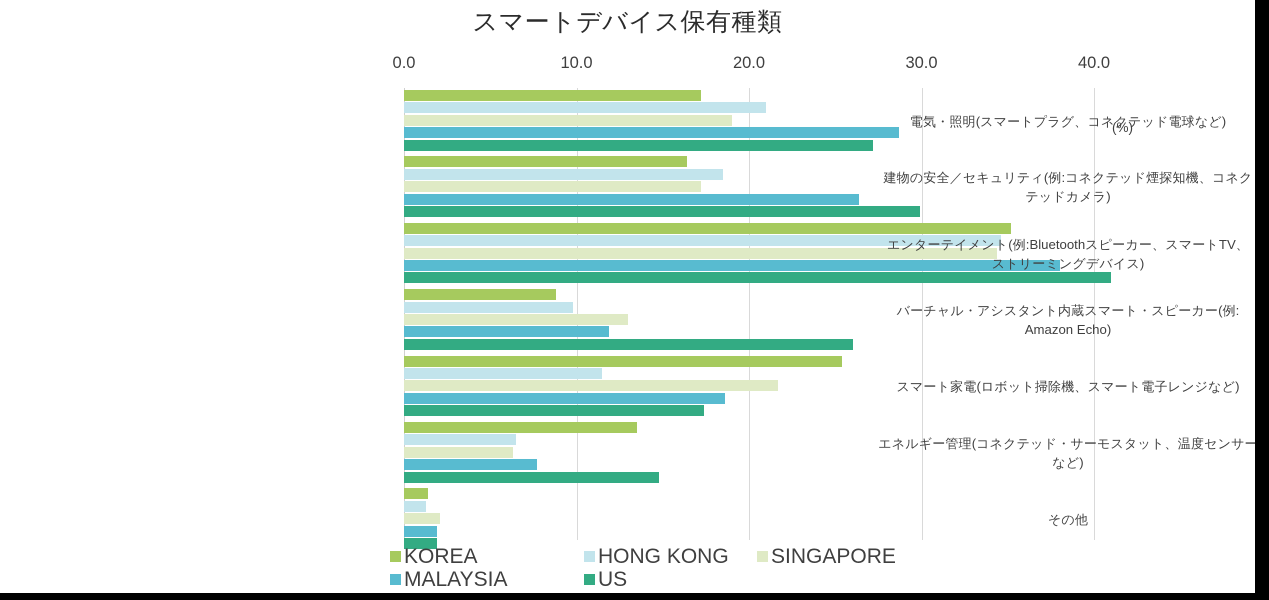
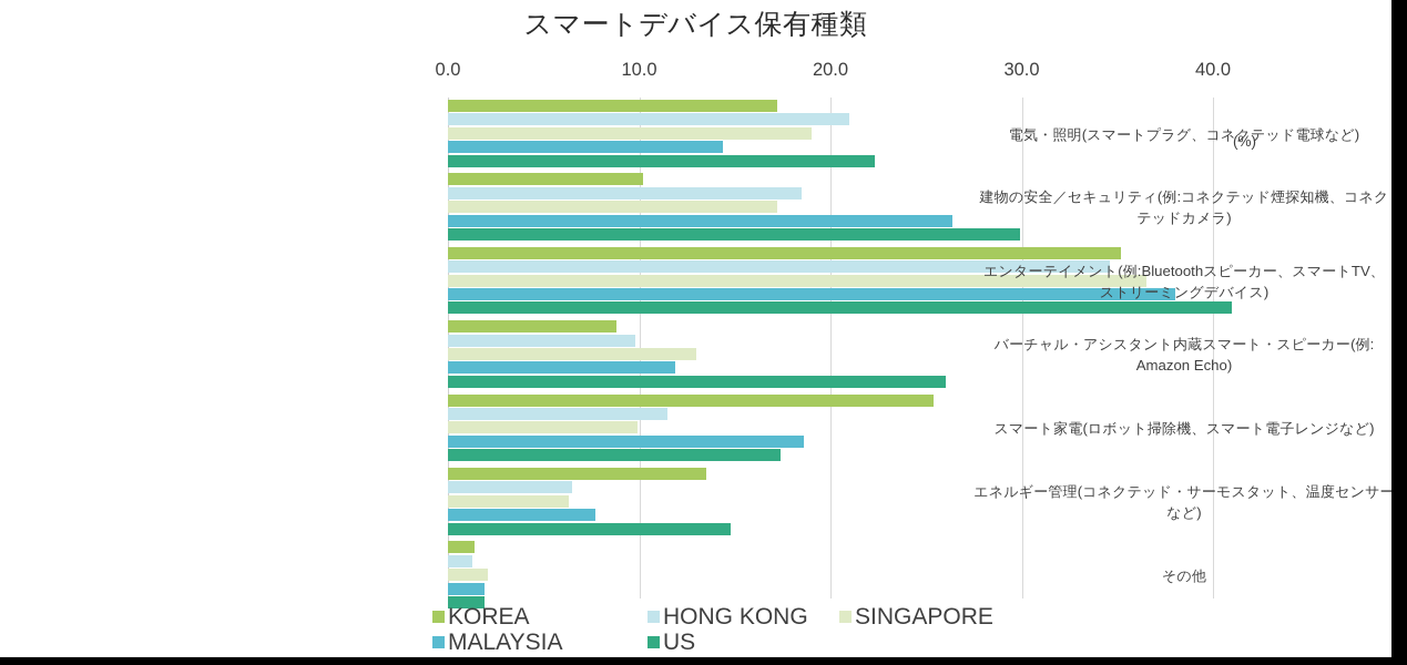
MALAYSIA/電気・照明(スマートプラグ、コネクテッド電球など): 28.7 -> 14.4
US/電気・照明(スマートプラグ、コネクテッド電球など): 27.2 -> 22.3
KOREA/建物の安全／セキュリティ(例:コネクテッド煙探知機、コネクテッドカメラ): 16.4 -> 10.2
SINGAPORE/エンターテイメント(例:Bluetoothスピーカー、スマートTV、ストリーミングデバイス): 34.4 -> 36.5
SINGAPORE/スマート家電(ロボット掃除機、スマート電子レンジなど): 21.7 -> 9.9
